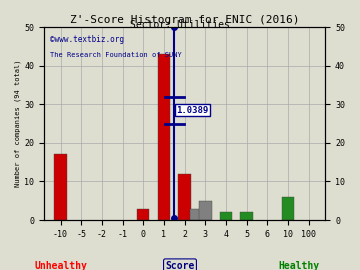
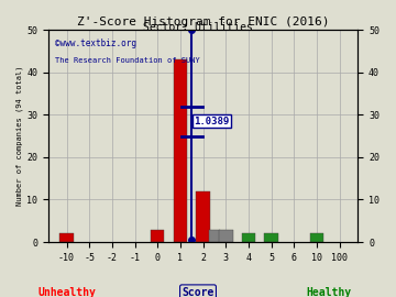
-10: 17 -> 2
3: 5 -> 3
10: 6 -> 2
